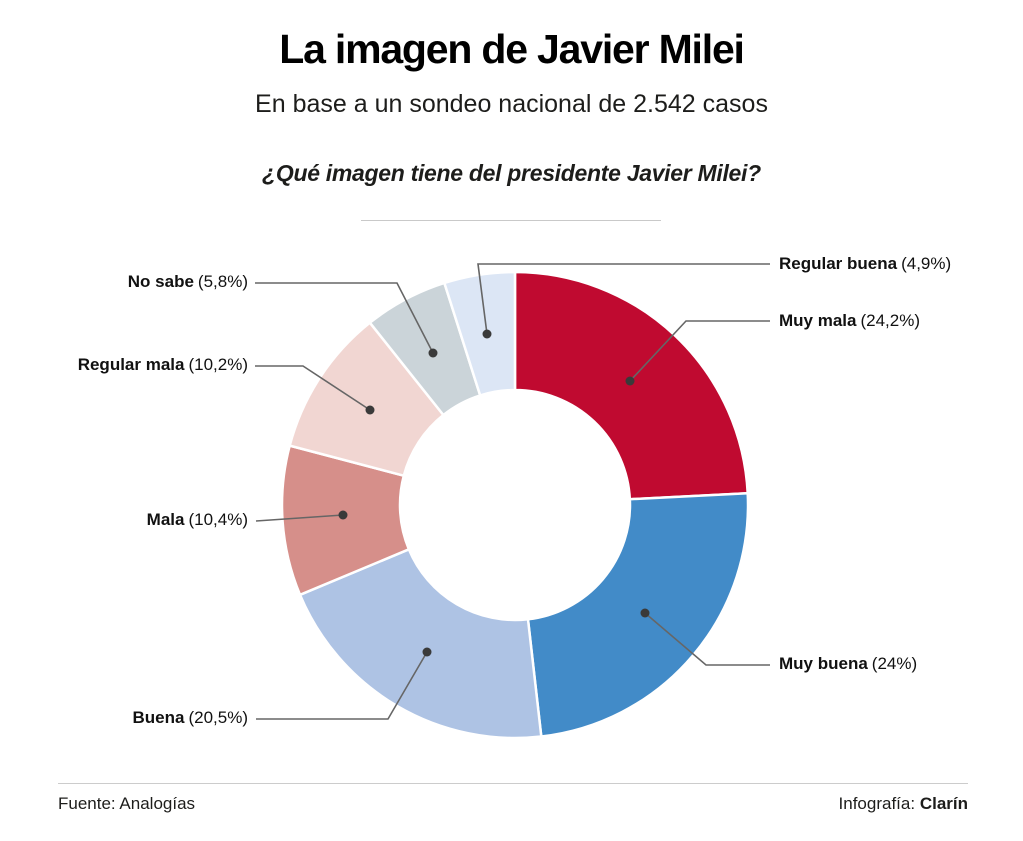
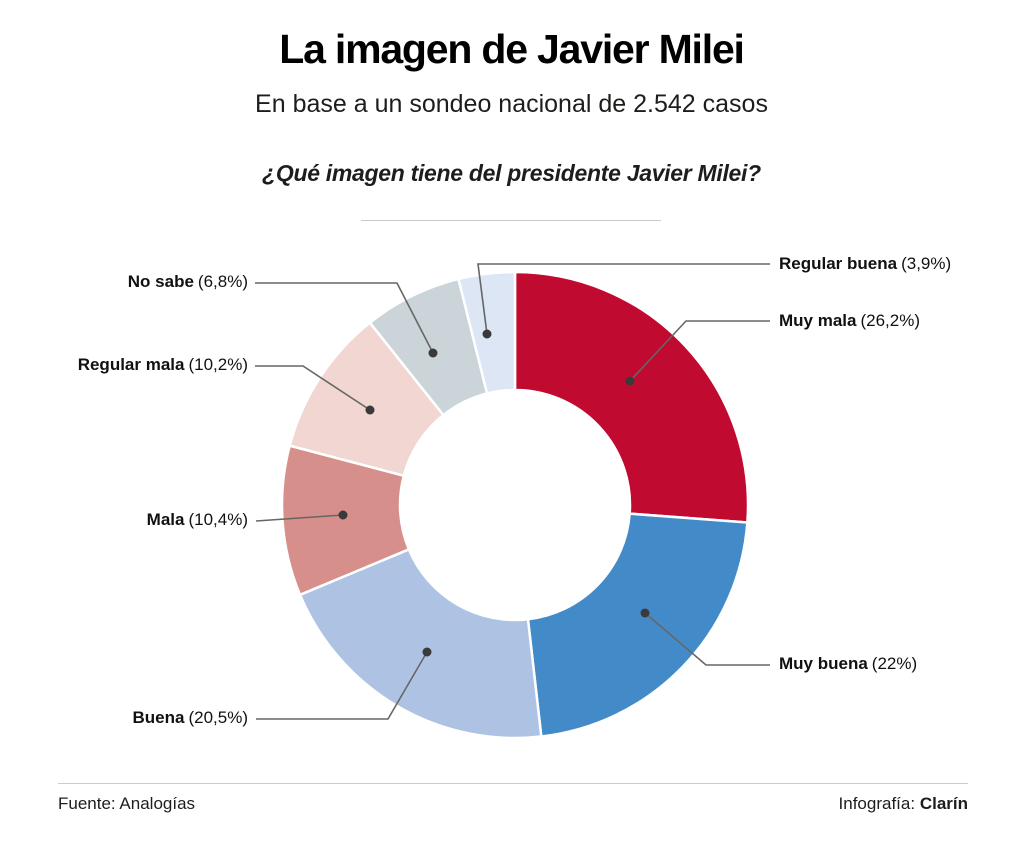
Muy mala: 24,2% -> 26,2%
Muy buena: 24% -> 22%
No sabe: 5,8% -> 6,8%
Regular buena: 4,9% -> 3,9%
